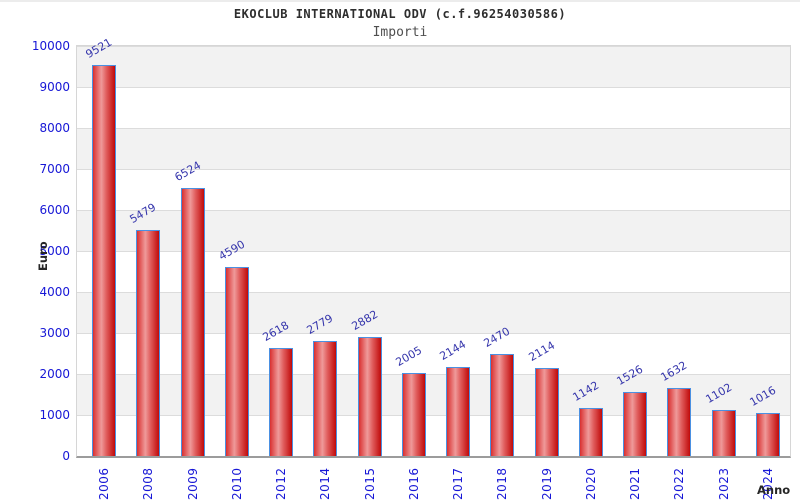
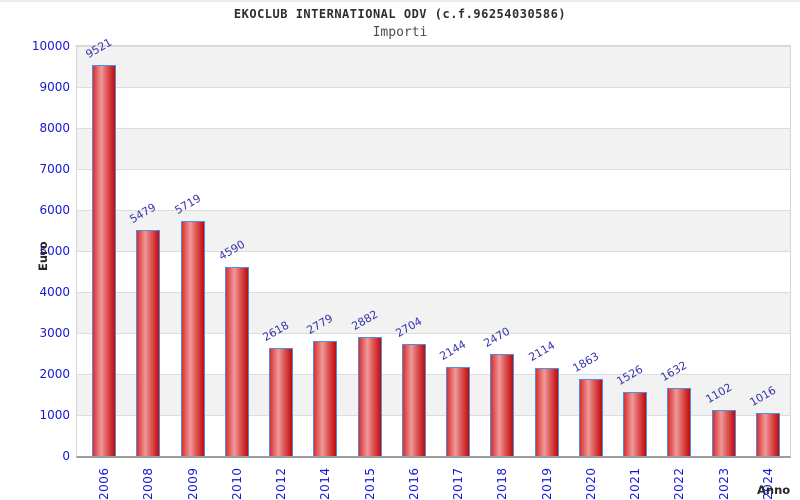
2009: 6524 -> 5719
2016: 2005 -> 2704
2020: 1142 -> 1863
